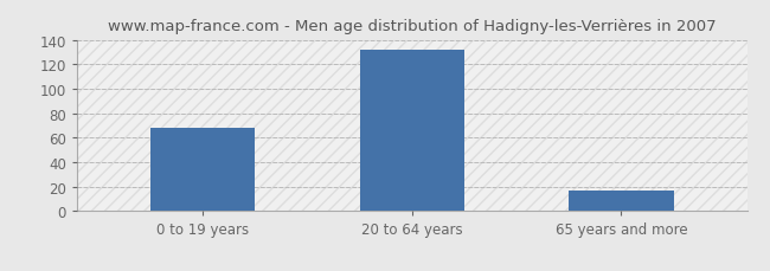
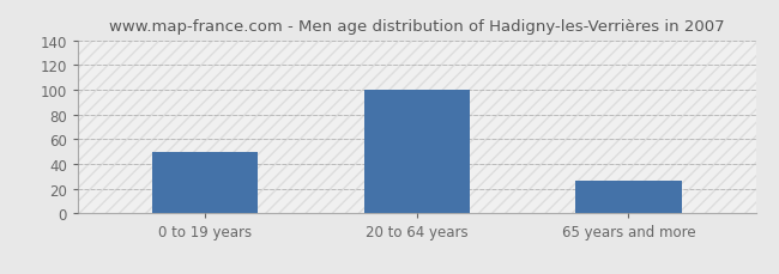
0 to 19 years: 68 -> 50
20 to 64 years: 132 -> 100
65 years and more: 17 -> 26
